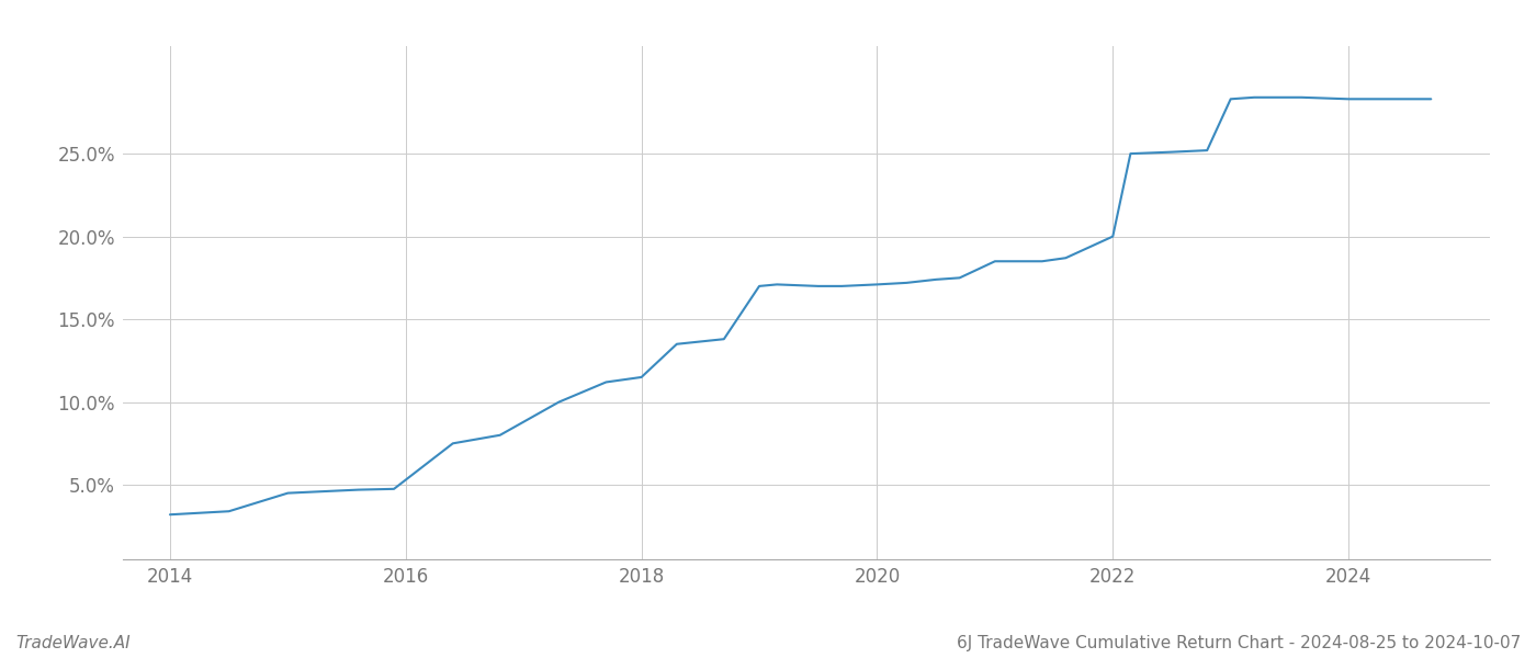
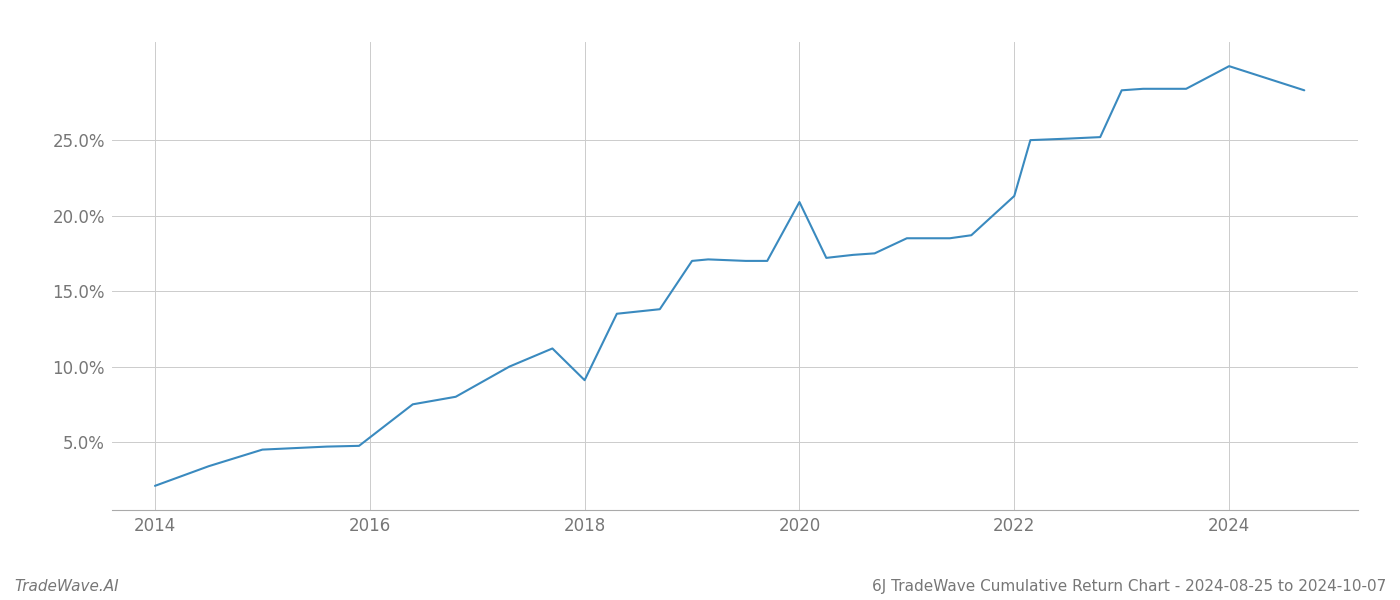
2014: 3.2% -> 2.1%
2018: 11.5% -> 9.1%
2020: 17.1% -> 20.9%
2022: 20.0% -> 21.3%
2024: 28.3% -> 29.9%
